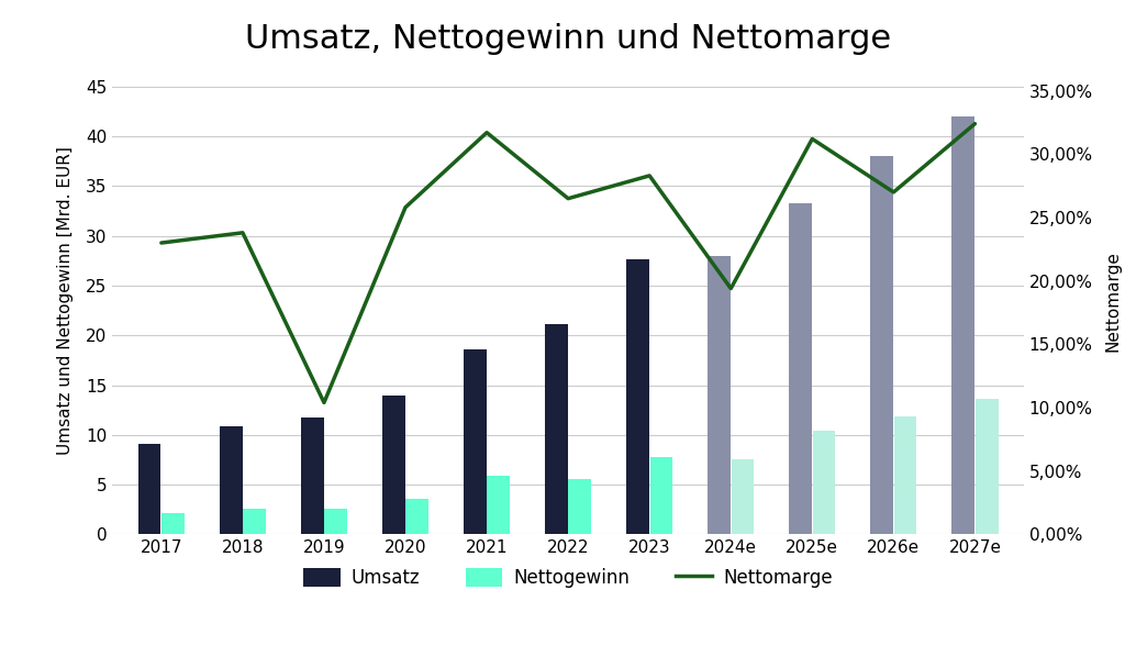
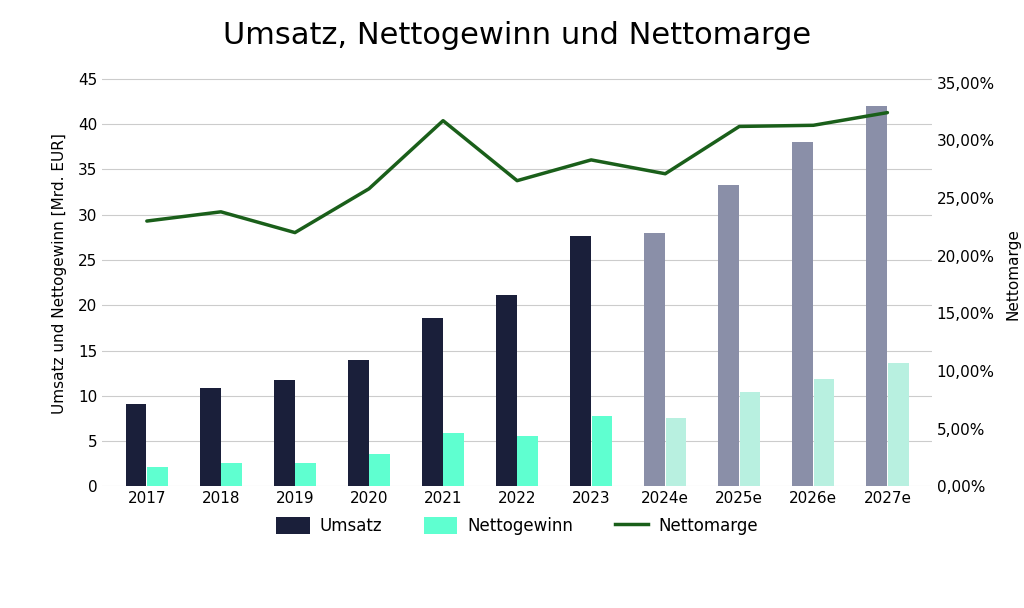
Nettomarge/2019: 10,4% -> 22,0%
Nettomarge/2024e: 19,4% -> 27,1%
Nettomarge/2026e: 27,0% -> 31,3%
